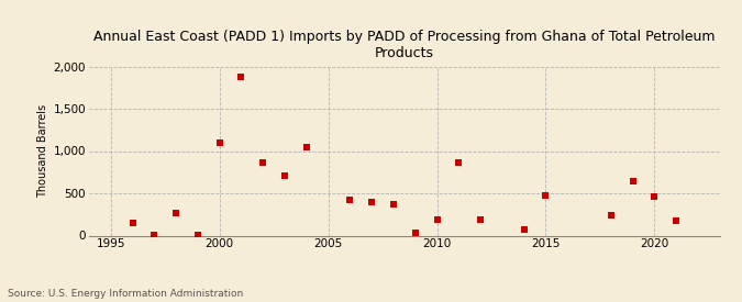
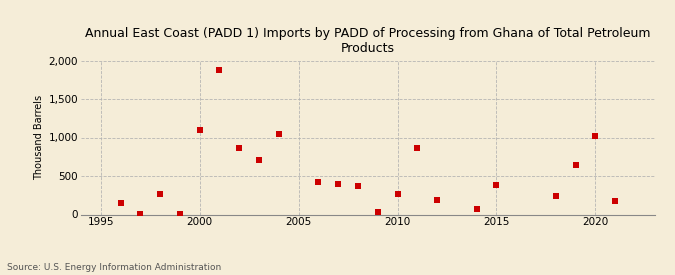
2010: 180 -> 260
2015: 470 -> 380
2020: 460 -> 1,020
